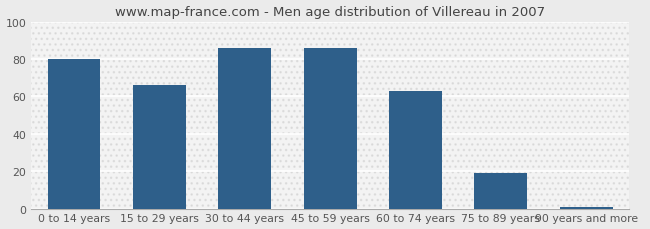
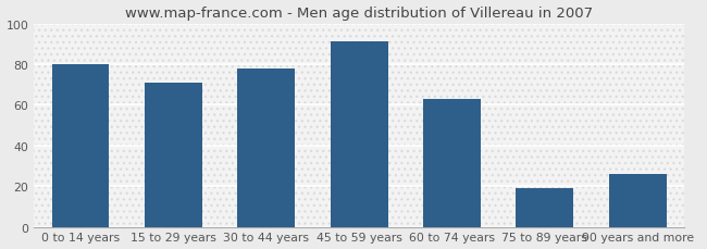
15 to 29 years: 66 -> 71
30 to 44 years: 86 -> 78
45 to 59 years: 86 -> 91
90 years and more: 1 -> 26
